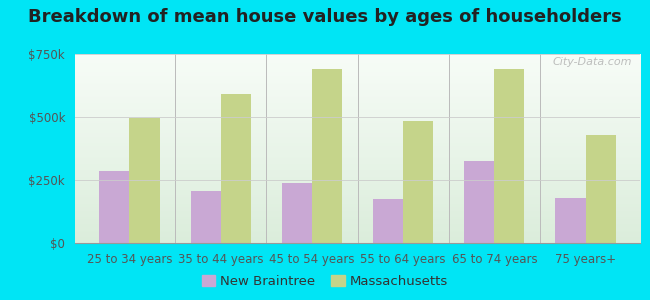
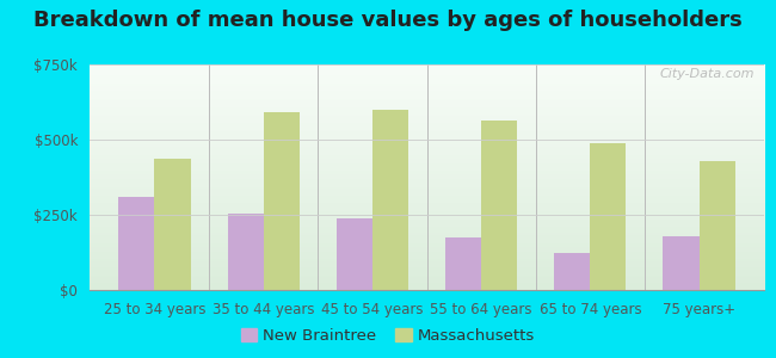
New Braintree/25 to 34 years: $285k -> $310k
Massachusetts/25 to 34 years: $495k -> $435k
New Braintree/35 to 44 years: $205k -> $255k
Massachusetts/45 to 54 years: $690k -> $600k
Massachusetts/55 to 64 years: $485k -> $565k
New Braintree/65 to 74 years: $325k -> $125k
Massachusetts/65 to 74 years: $690k -> $490k
